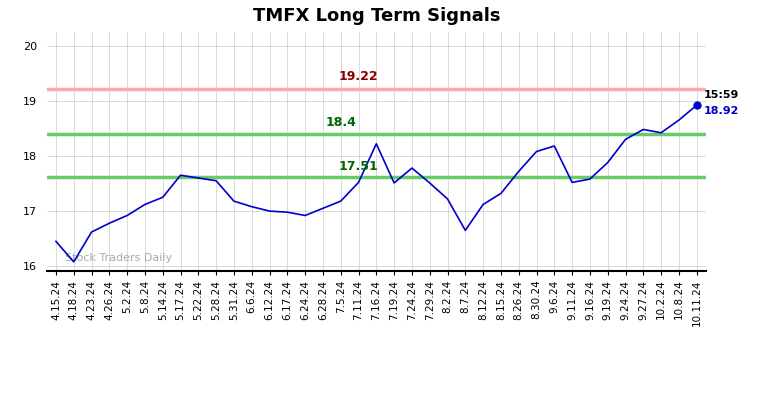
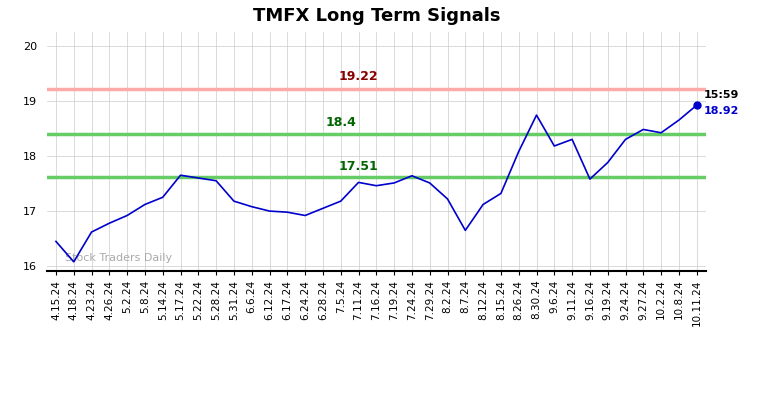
7.16.24: 18.22 -> 17.46
7.24.24: 17.78 -> 17.64
8.26.24: 17.72 -> 18.08
8.30.24: 18.08 -> 18.74
9.11.24: 17.52 -> 18.30
